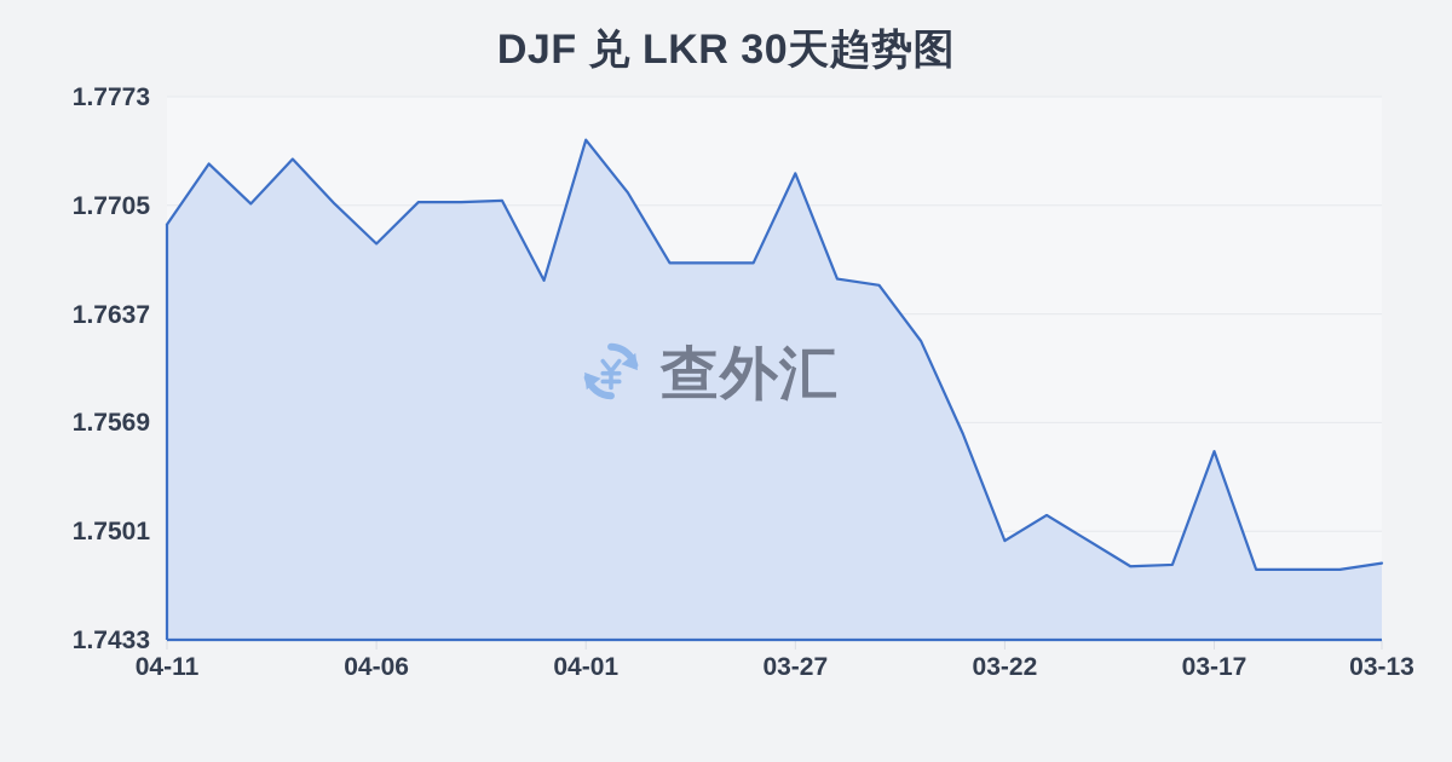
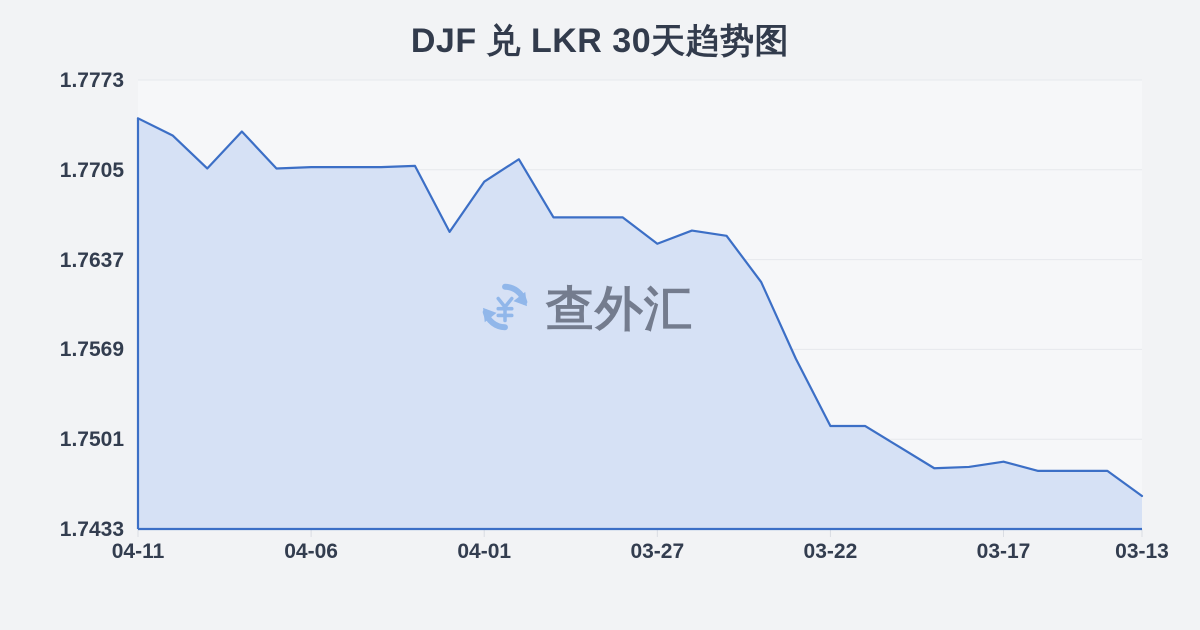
04-11: 1.7693 -> 1.7744
04-06: 1.7681 -> 1.7707
04-01: 1.7746 -> 1.7696
03-27: 1.7725 -> 1.7649
03-22: 1.7495 -> 1.7511
03-17: 1.7551 -> 1.7484
03-13: 1.7481 -> 1.7458
